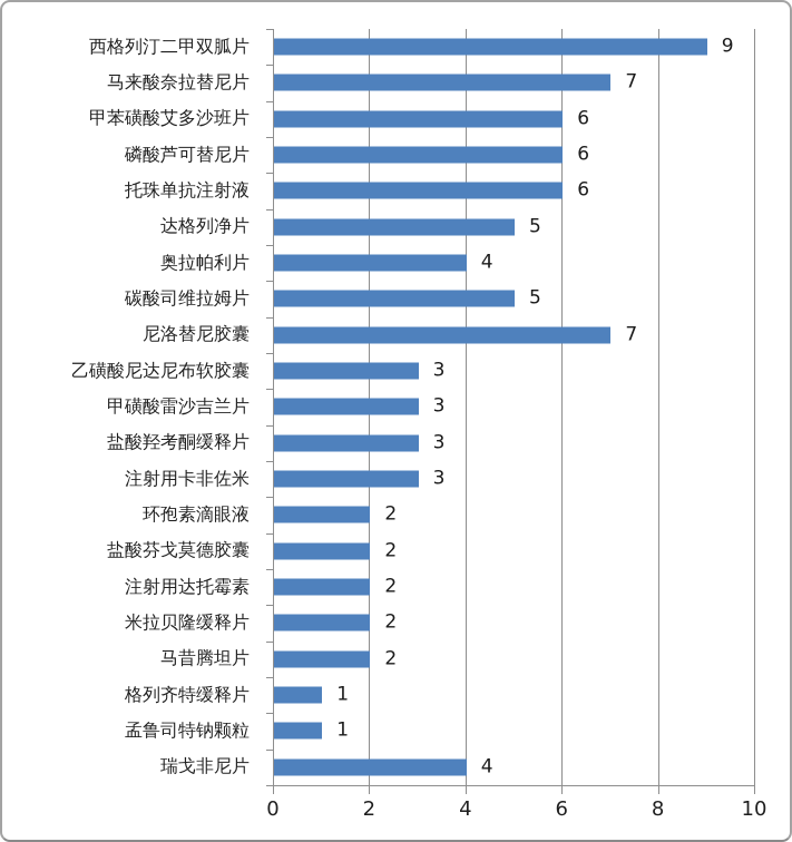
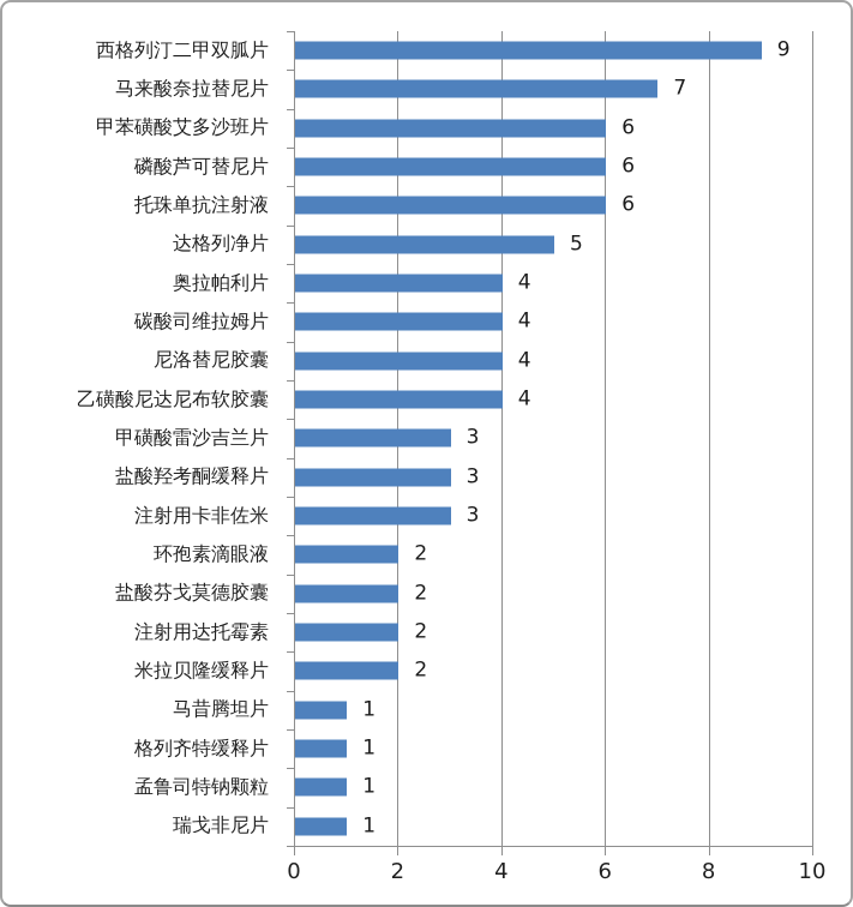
碳酸司维拉姆片: 5 -> 4
尼洛替尼胶囊: 7 -> 4
乙磺酸尼达尼布软胶囊: 3 -> 4
马昔腾坦片: 2 -> 1
瑞戈非尼片: 4 -> 1
